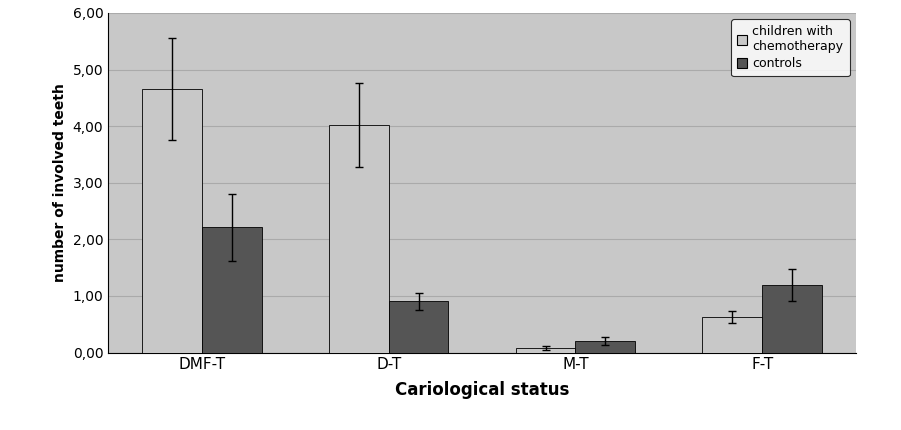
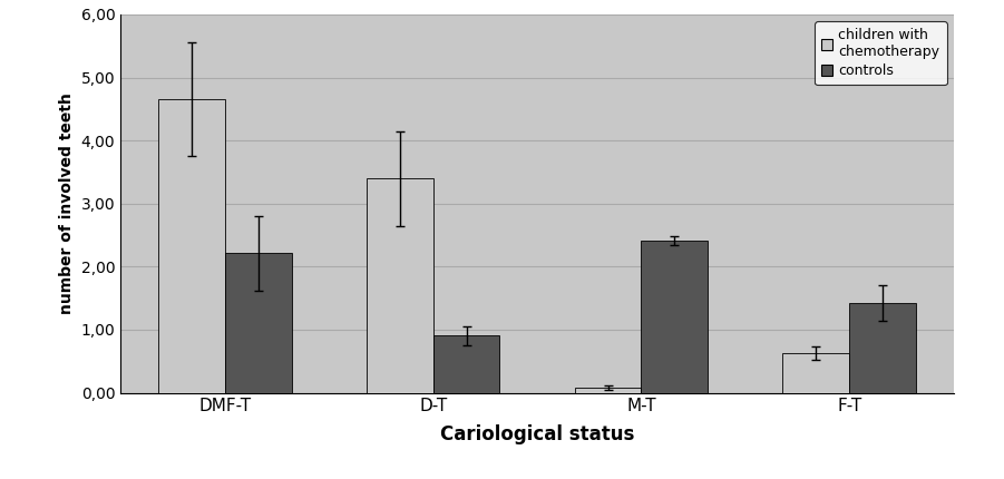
children with chemotherapy/D-T: 4,02 -> 3,40
controls/M-T: 0,20 -> 2,42
controls/F-T: 1,19 -> 1,42
